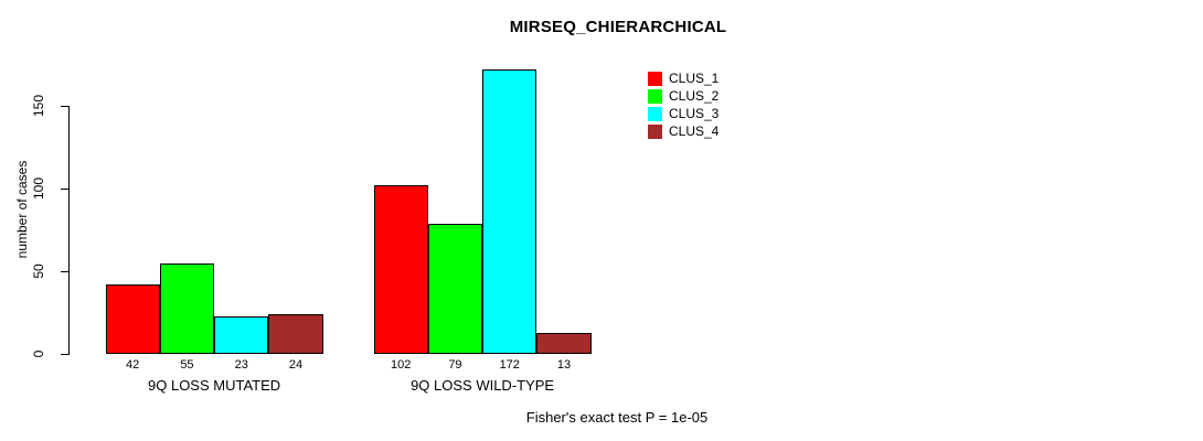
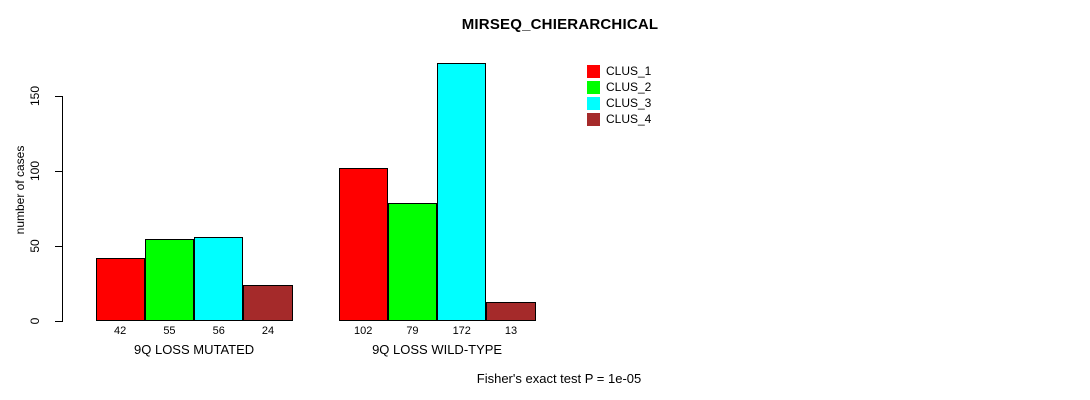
CLUS_3/9Q LOSS MUTATED: 23 -> 56
